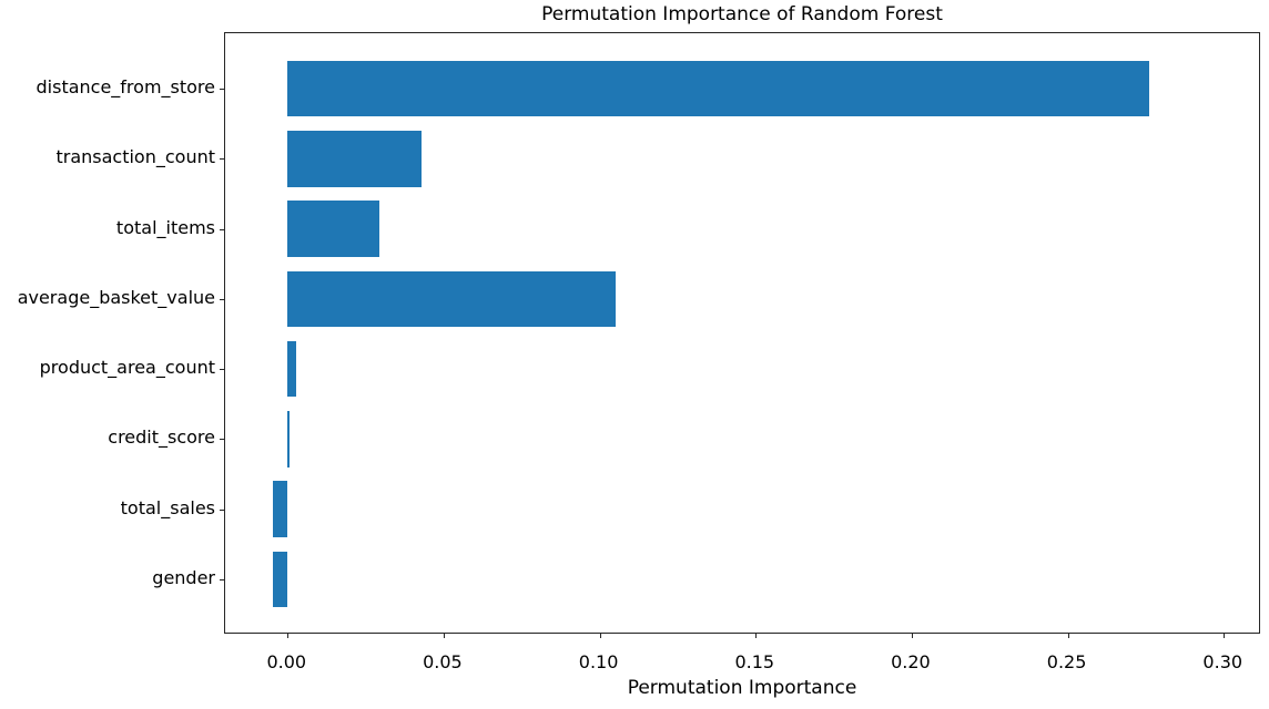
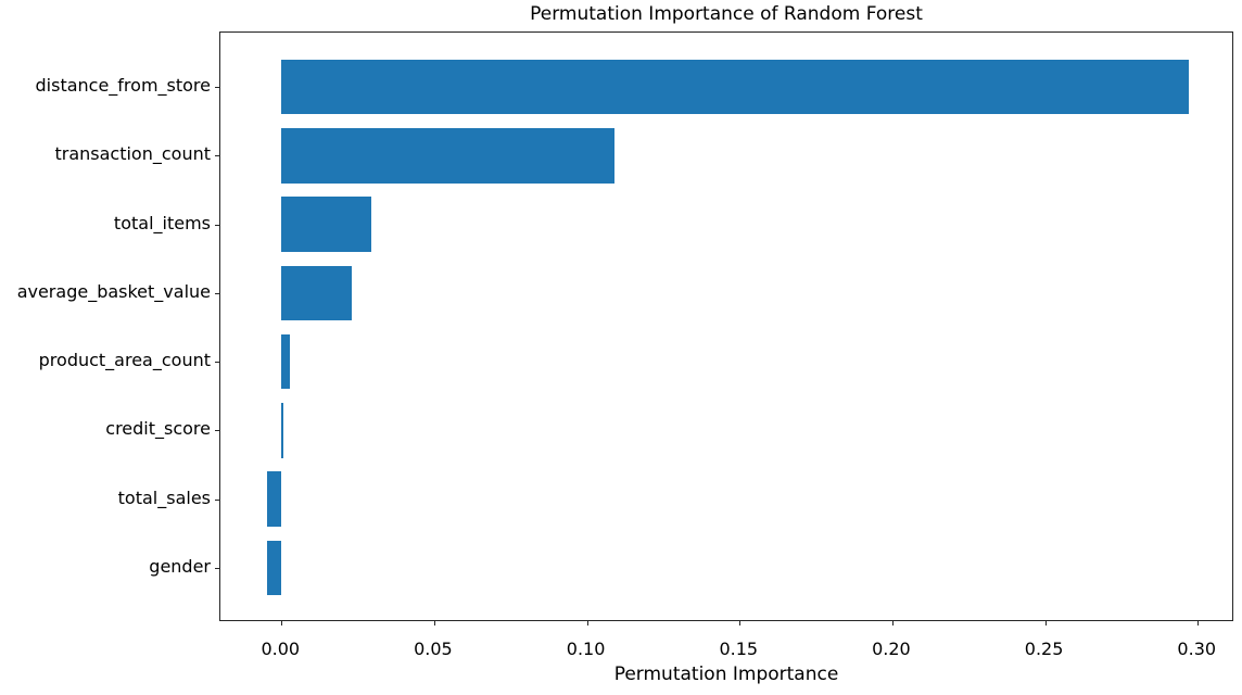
distance_from_store: 0.276 -> 0.297
transaction_count: 0.043 -> 0.109
average_basket_value: 0.105 -> 0.023
